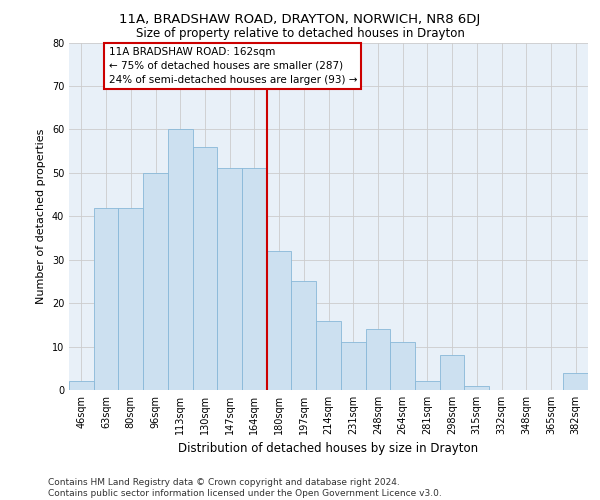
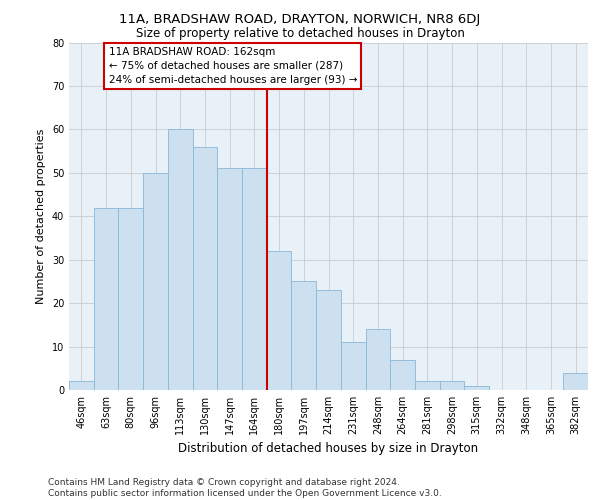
214sqm: 16 -> 23
264sqm: 11 -> 7
298sqm: 8 -> 2
